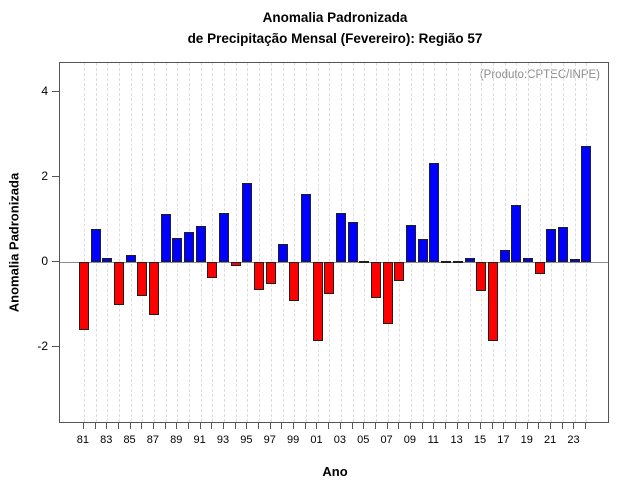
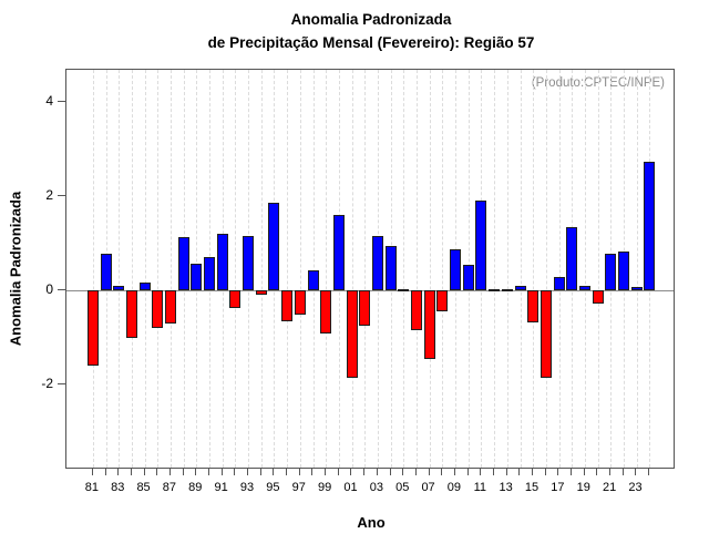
87: -1.2 -> -0.7
91: 0.9 -> 1.2
11: 2.3 -> 1.9
